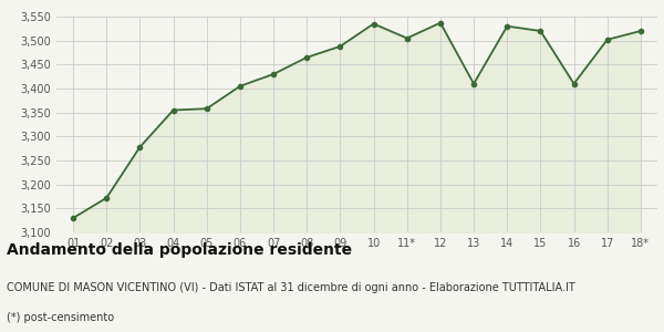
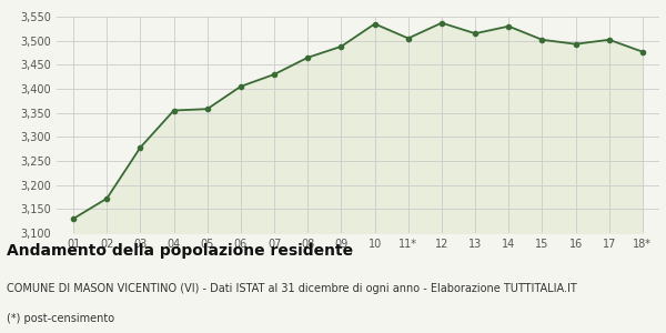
13: 3,410 -> 3,515
15: 3,520 -> 3,502
16: 3,410 -> 3,493
18*: 3,520 -> 3,477
